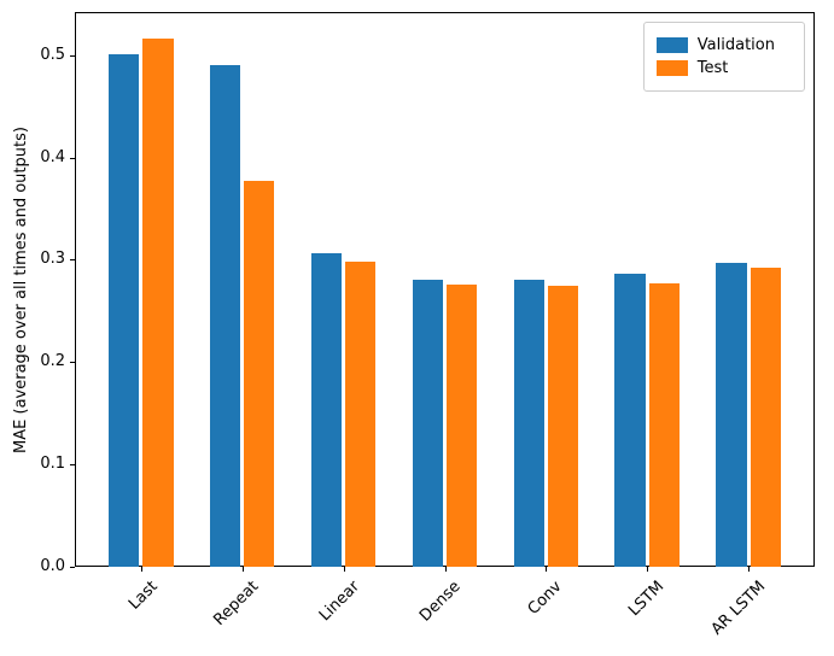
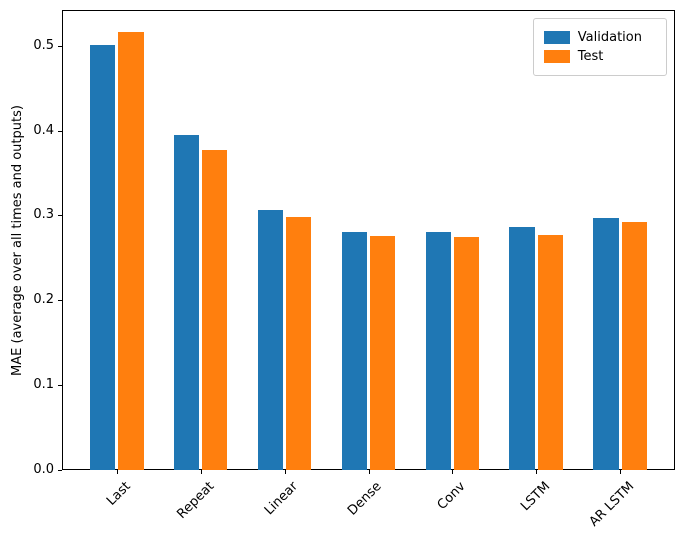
Validation/Repeat: 0.49 -> 0.40
